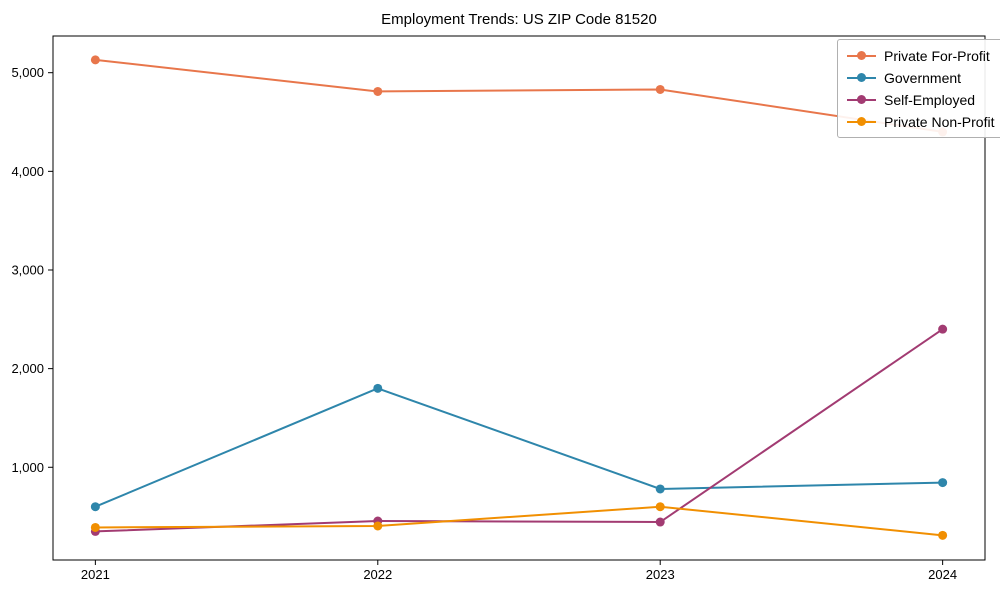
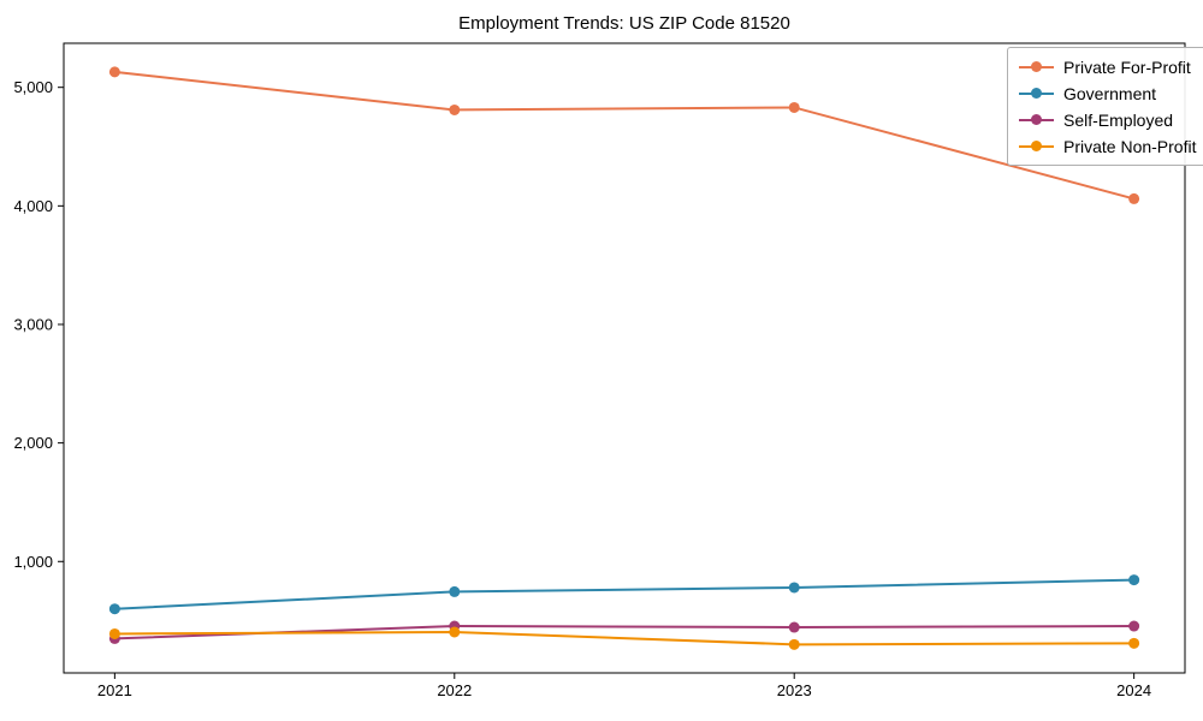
Government/2022: 1800 -> 700
Private Non-Profit/2023: 600 -> 300
Private For-Profit/2024: 4400 -> 4100
Self-Employed/2024: 2400 -> 500
